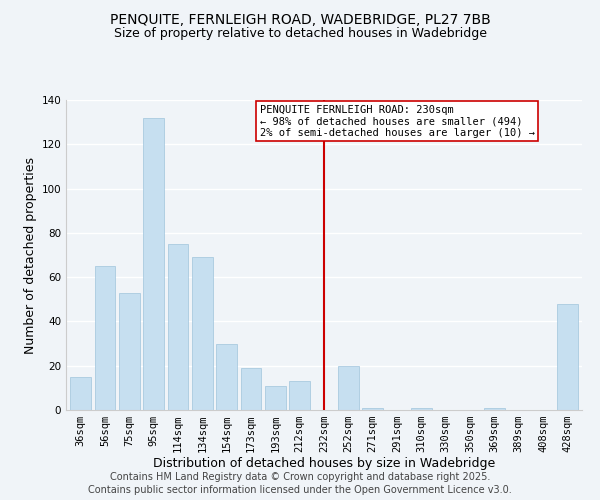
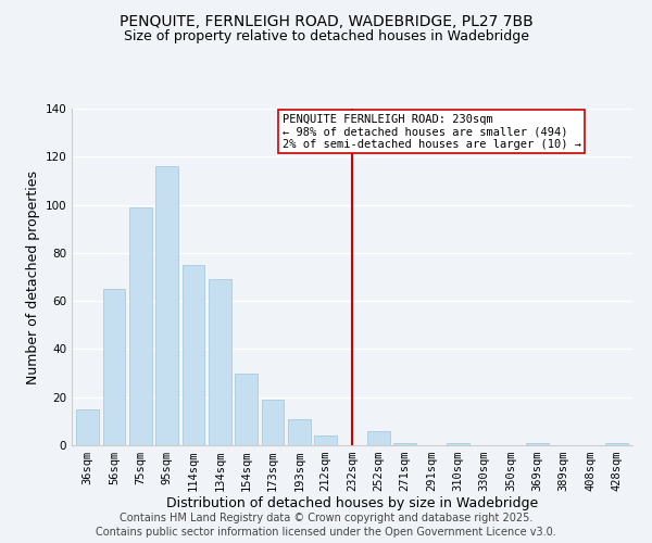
75sqm: 53 -> 99
95sqm: 132 -> 116
212sqm: 13 -> 4
252sqm: 20 -> 6
428sqm: 48 -> 1
